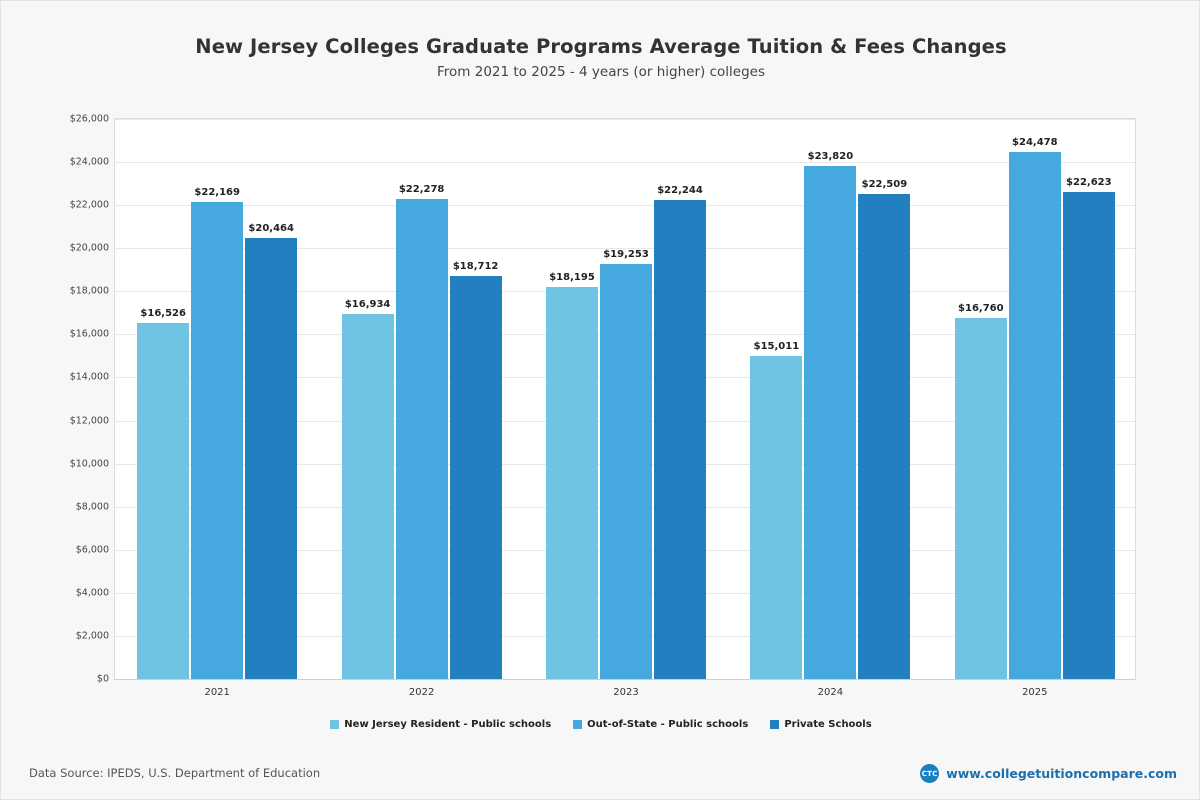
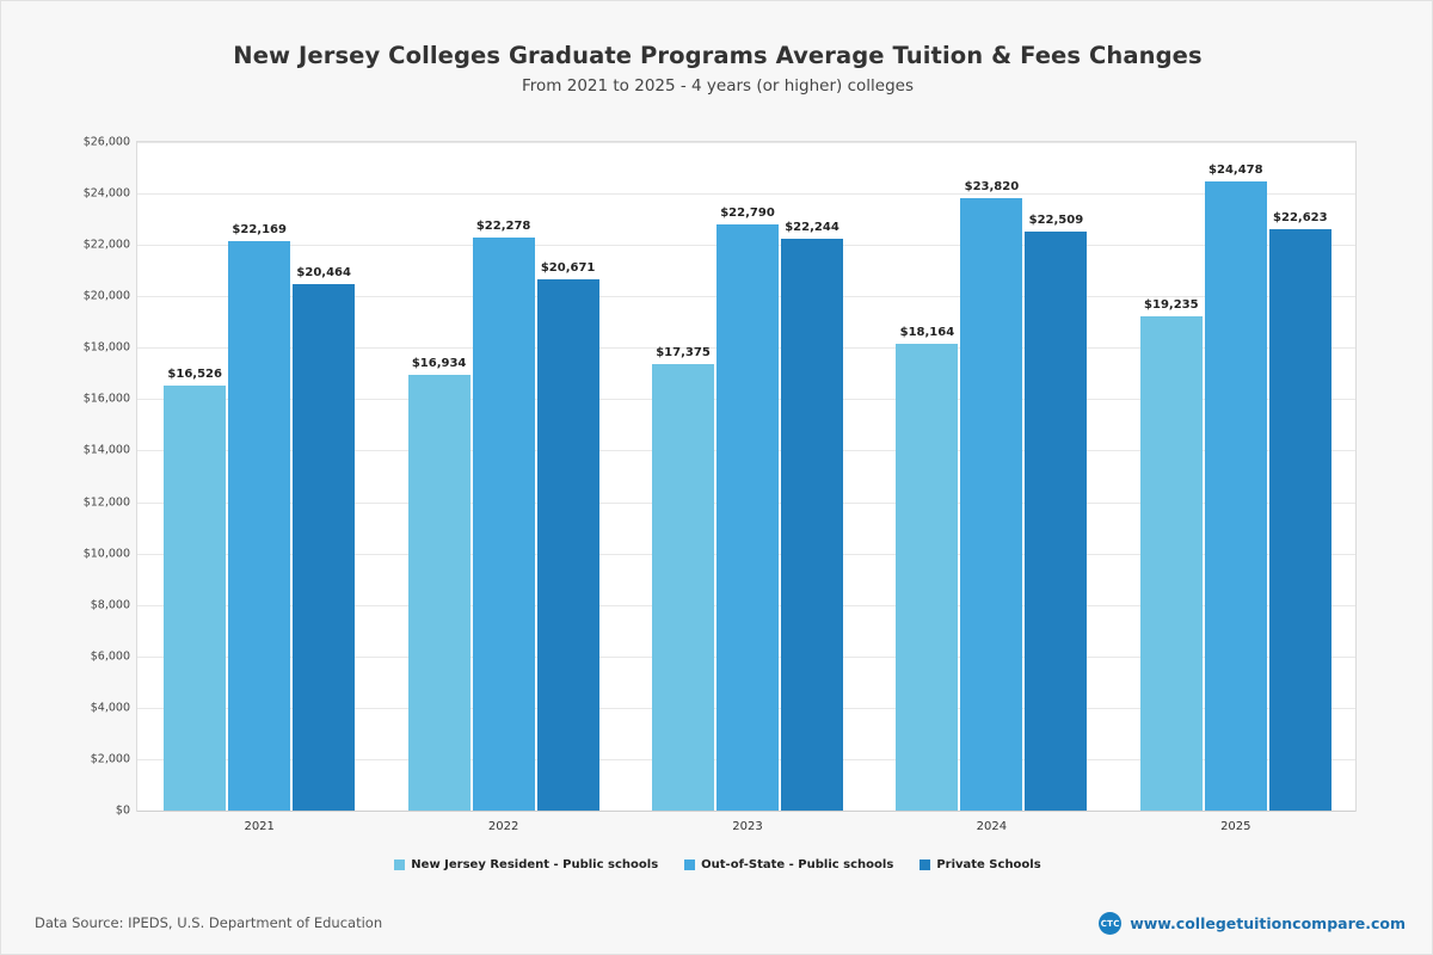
Private Schools/2022: $18,712 -> $20,671
New Jersey Resident - Public schools/2023: $18,195 -> $17,375
Out-of-State - Public schools/2023: $19,253 -> $22,790
New Jersey Resident - Public schools/2024: $15,011 -> $18,164
New Jersey Resident - Public schools/2025: $16,760 -> $19,235
